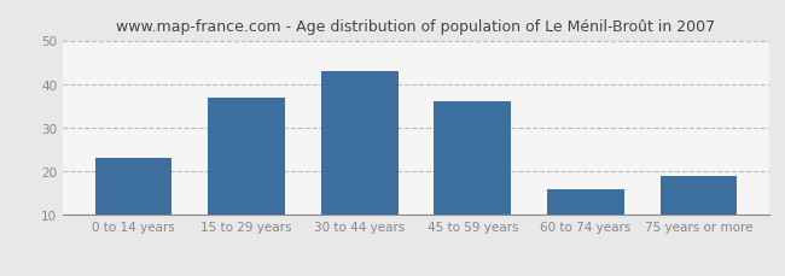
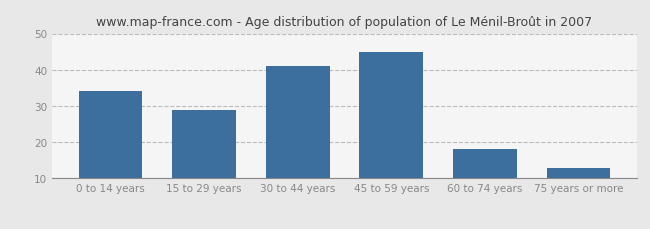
0 to 14 years: 23 -> 34
15 to 29 years: 37 -> 29
30 to 44 years: 43 -> 41
45 to 59 years: 36 -> 45
60 to 74 years: 16 -> 18
75 years or more: 19 -> 13
